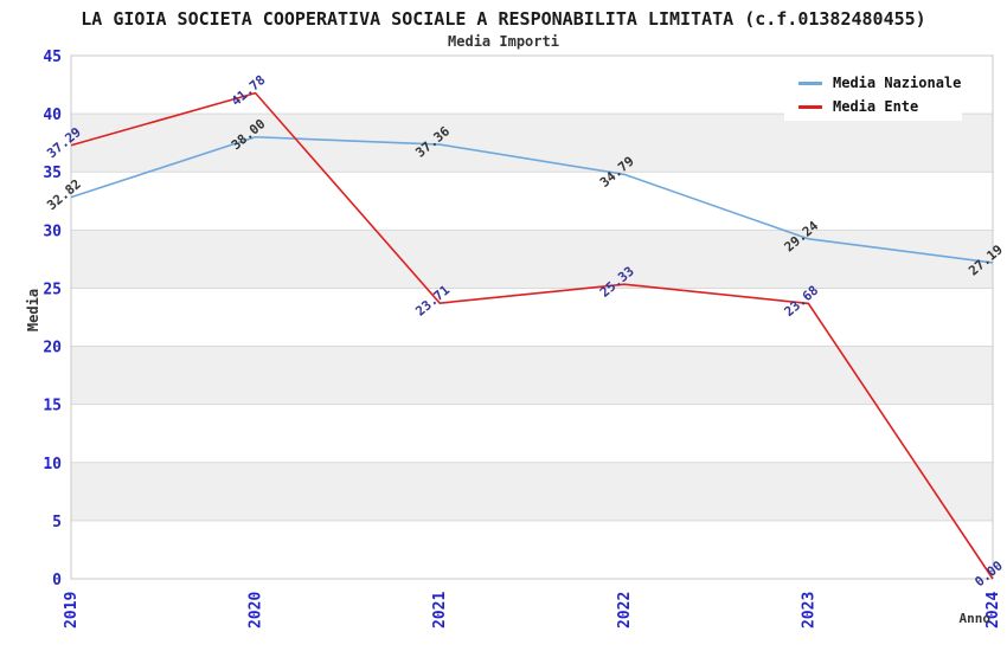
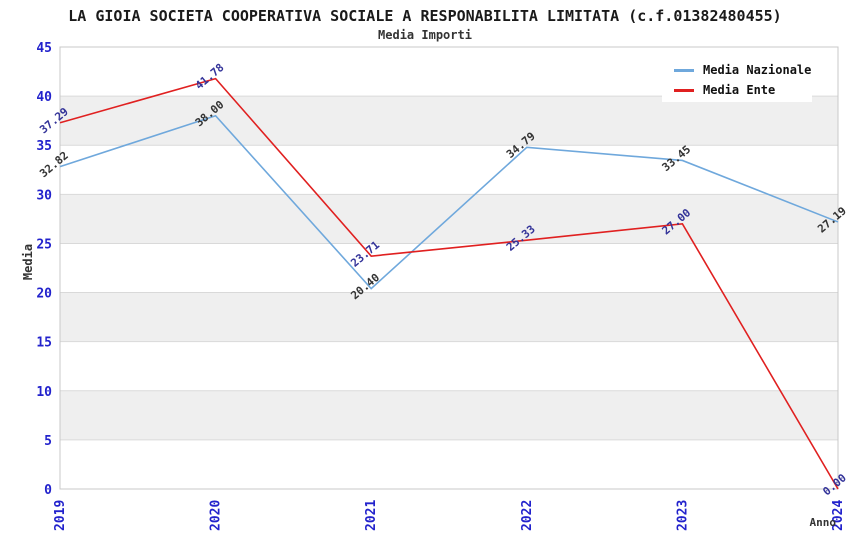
Media Nazionale/2021: 37.36 -> 20.40
Media Nazionale/2023: 29.24 -> 33.45
Media Ente/2023: 23.68 -> 27.00
